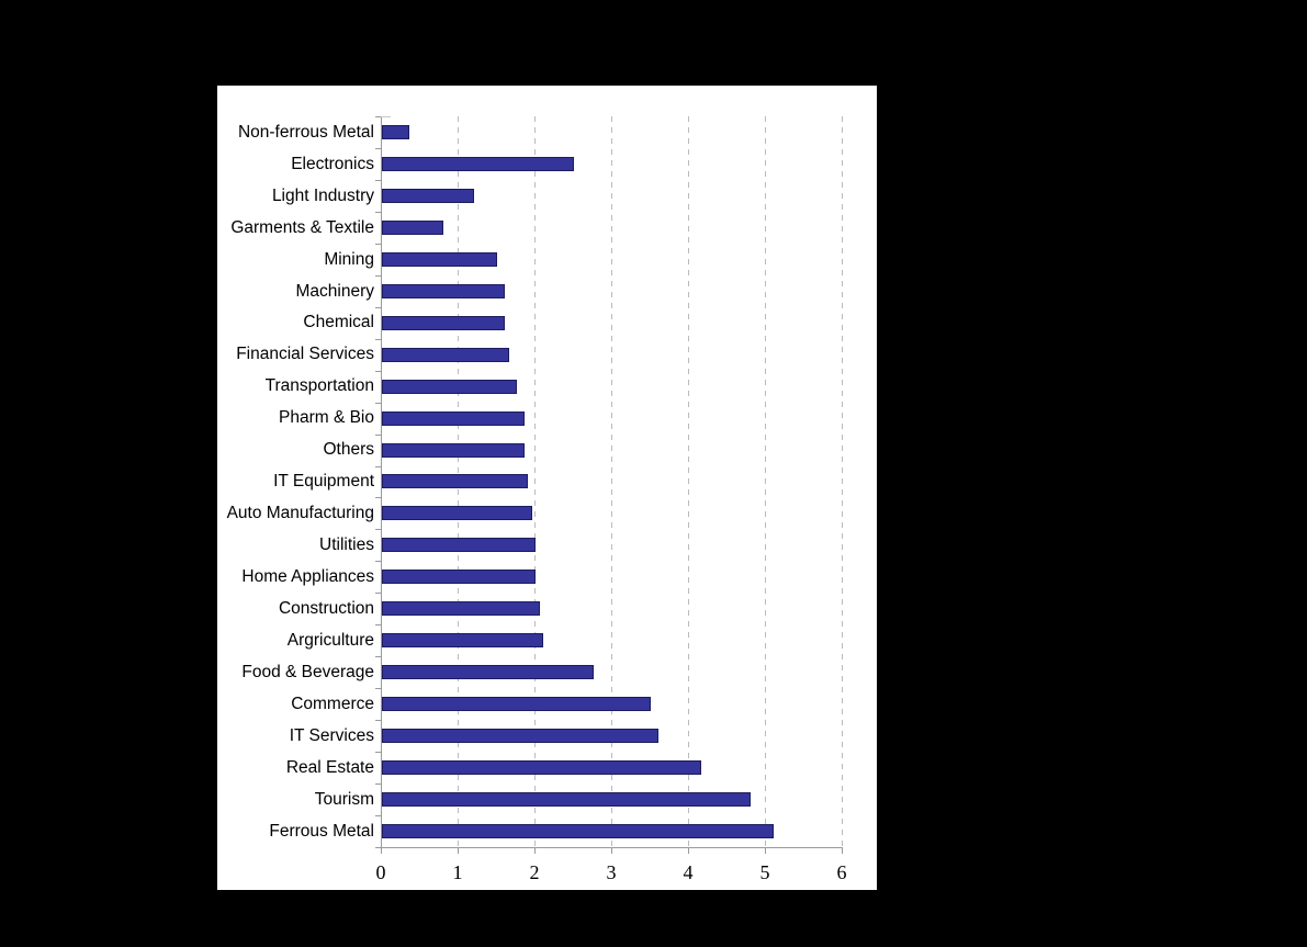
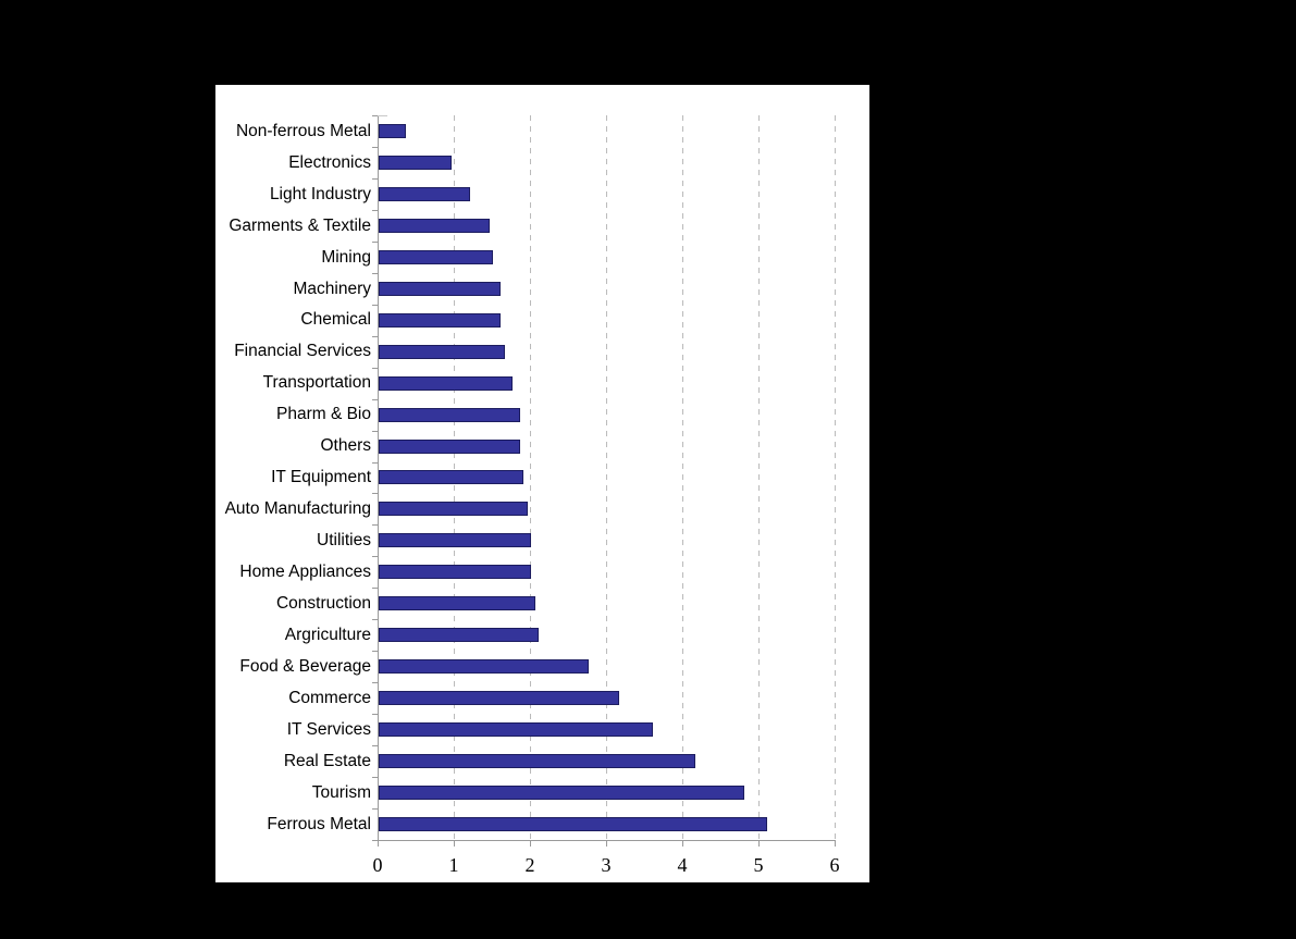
Electronics: 2.5 -> 0.9
Garments & Textile: 0.8 -> 1.4
Commerce: 3.5 -> 3.1
